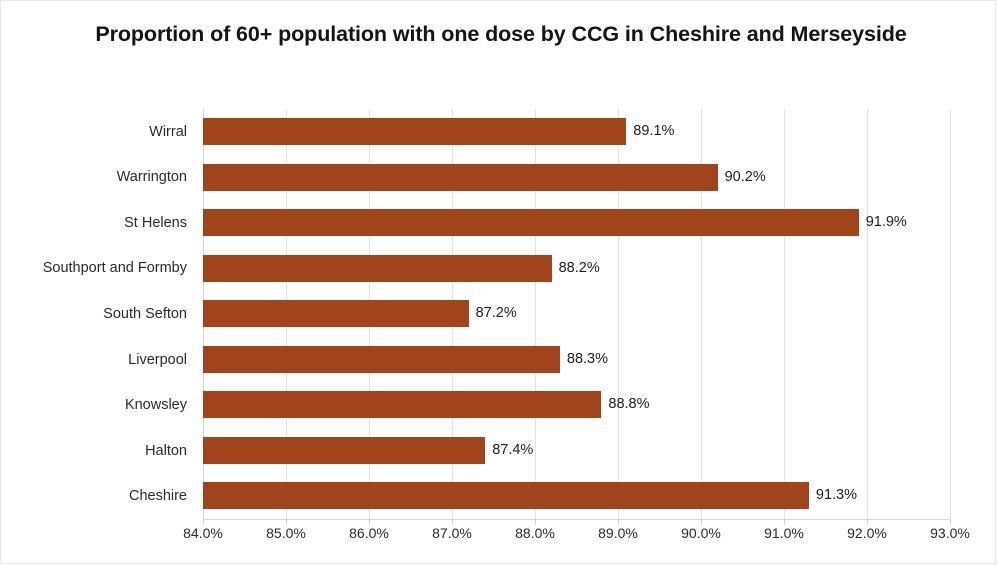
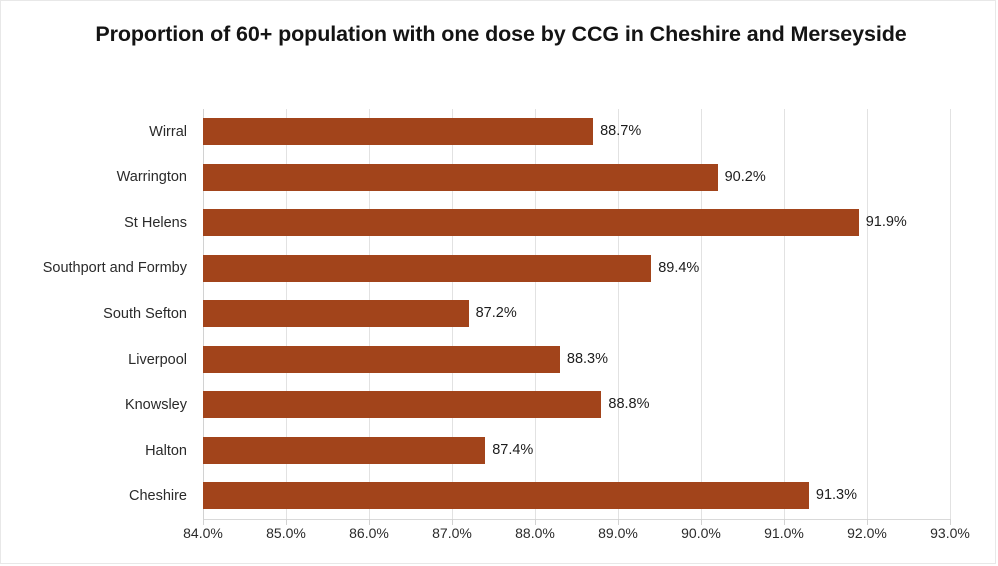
Wirral: 89.1% -> 88.7%
Southport and Formby: 88.2% -> 89.4%
